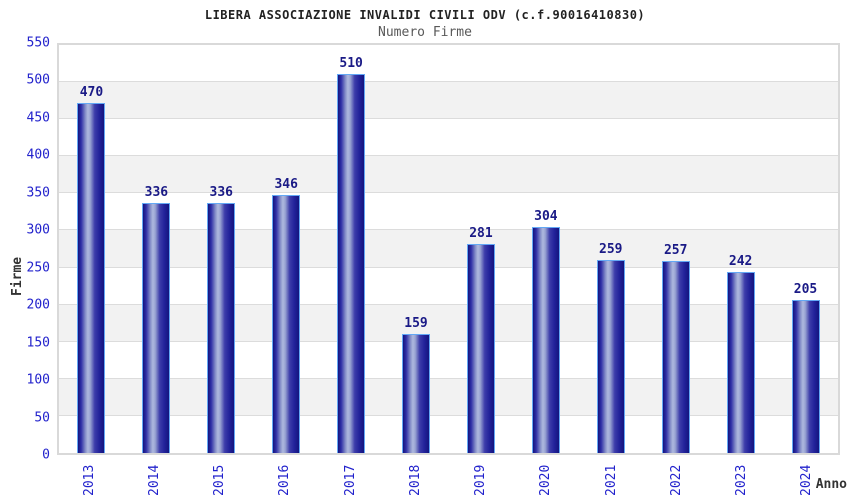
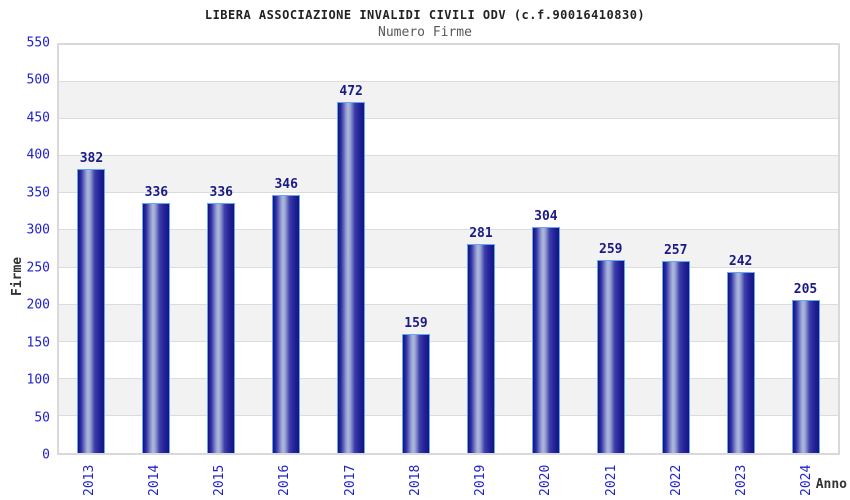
2013: 470 -> 382
2017: 510 -> 472
